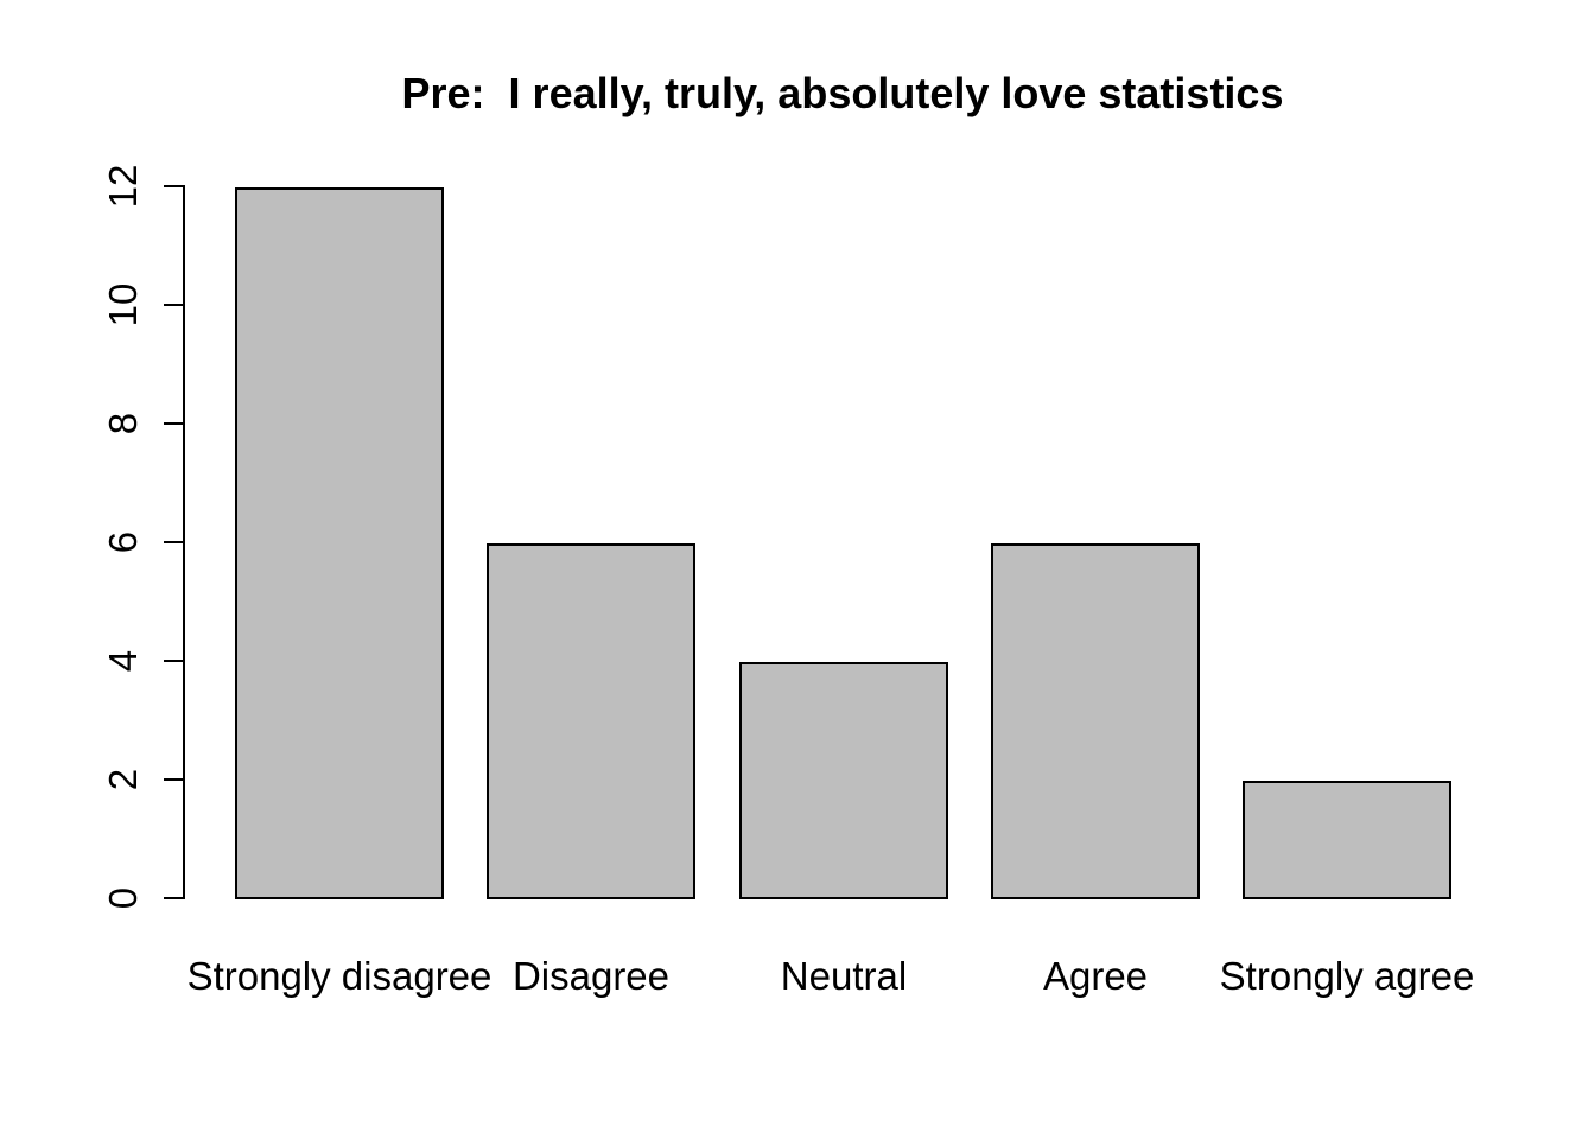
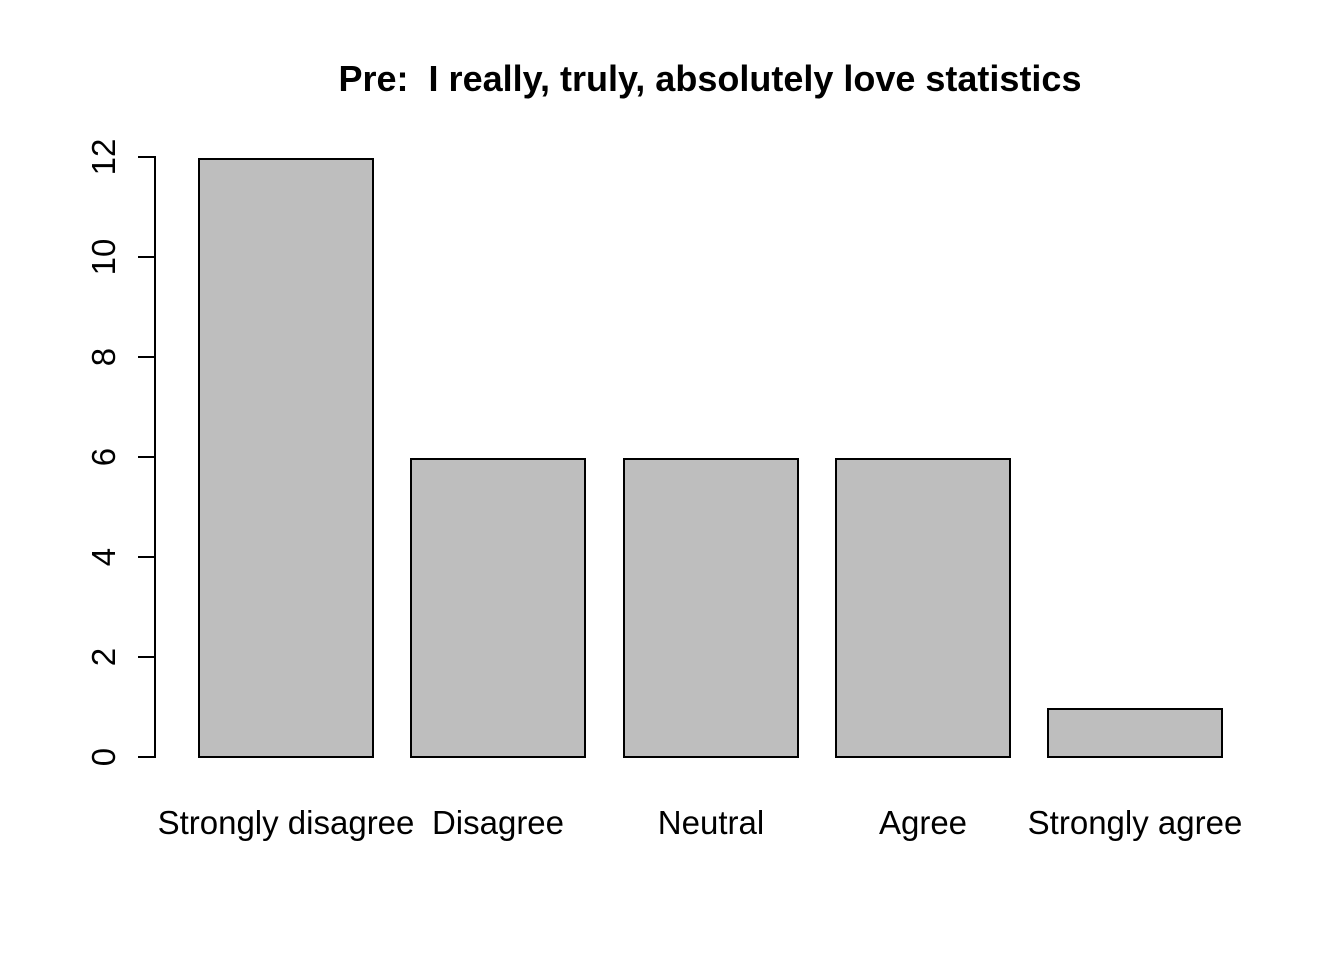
Neutral: 4 -> 6
Strongly agree: 2 -> 1
